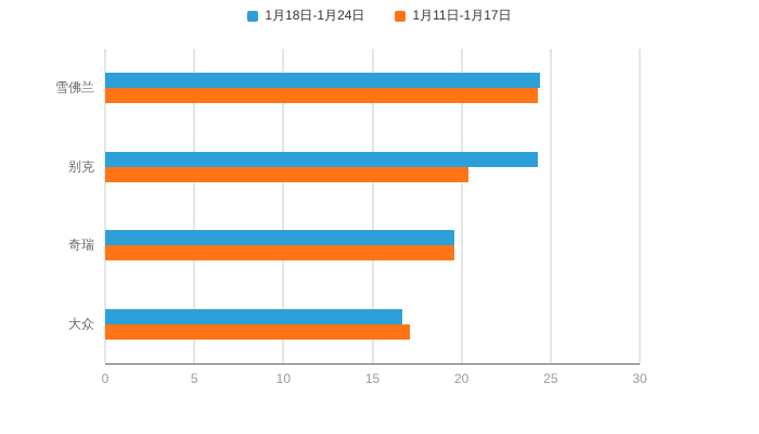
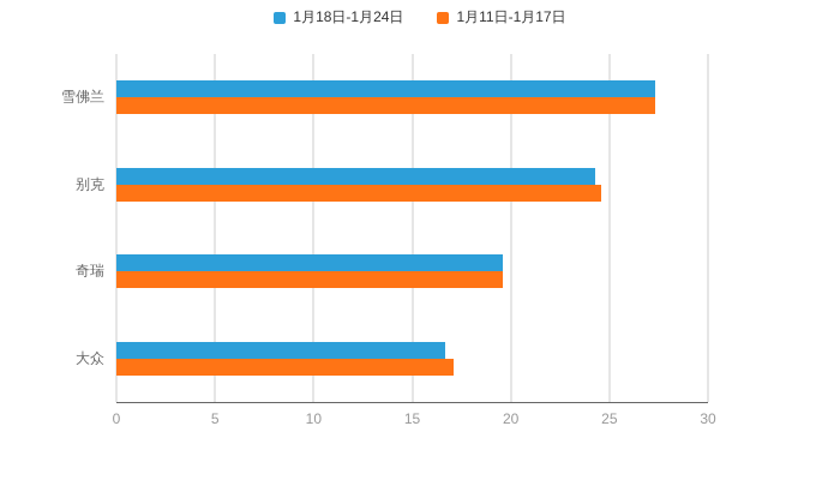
1月18日-1月24日/雪佛兰: 24.4 -> 27.3
1月11日-1月17日/雪佛兰: 24.3 -> 27.3
1月11日-1月17日/别克: 20.4 -> 24.6
